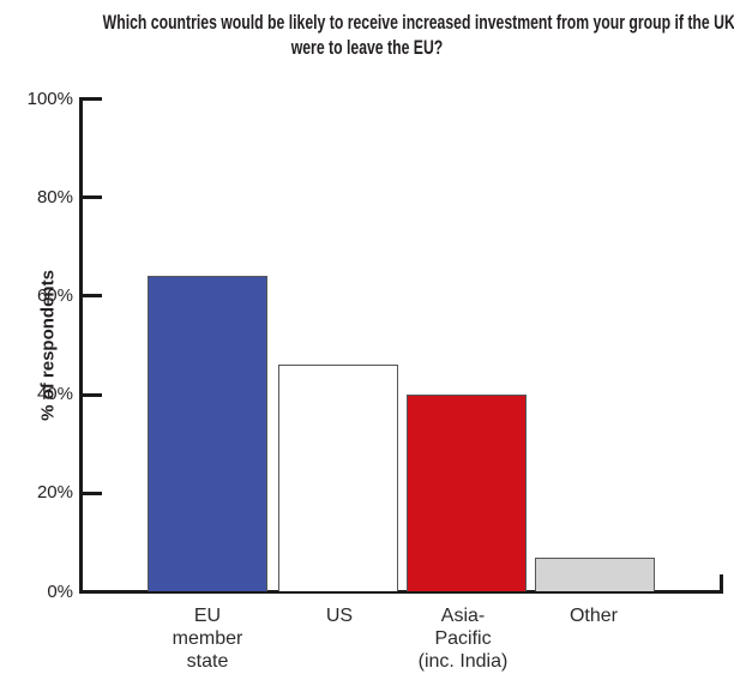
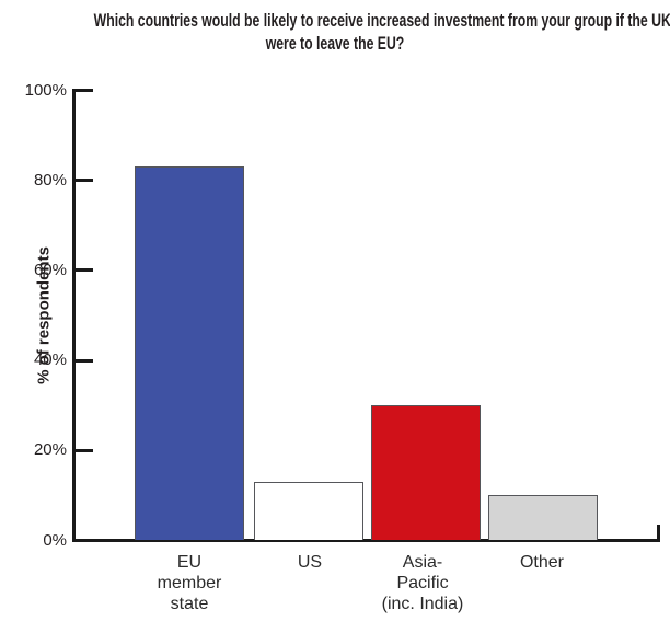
EU member state: 64% -> 83%
US: 46% -> 13%
Asia-Pacific (inc. India): 40% -> 30%
Other: 7% -> 10%
